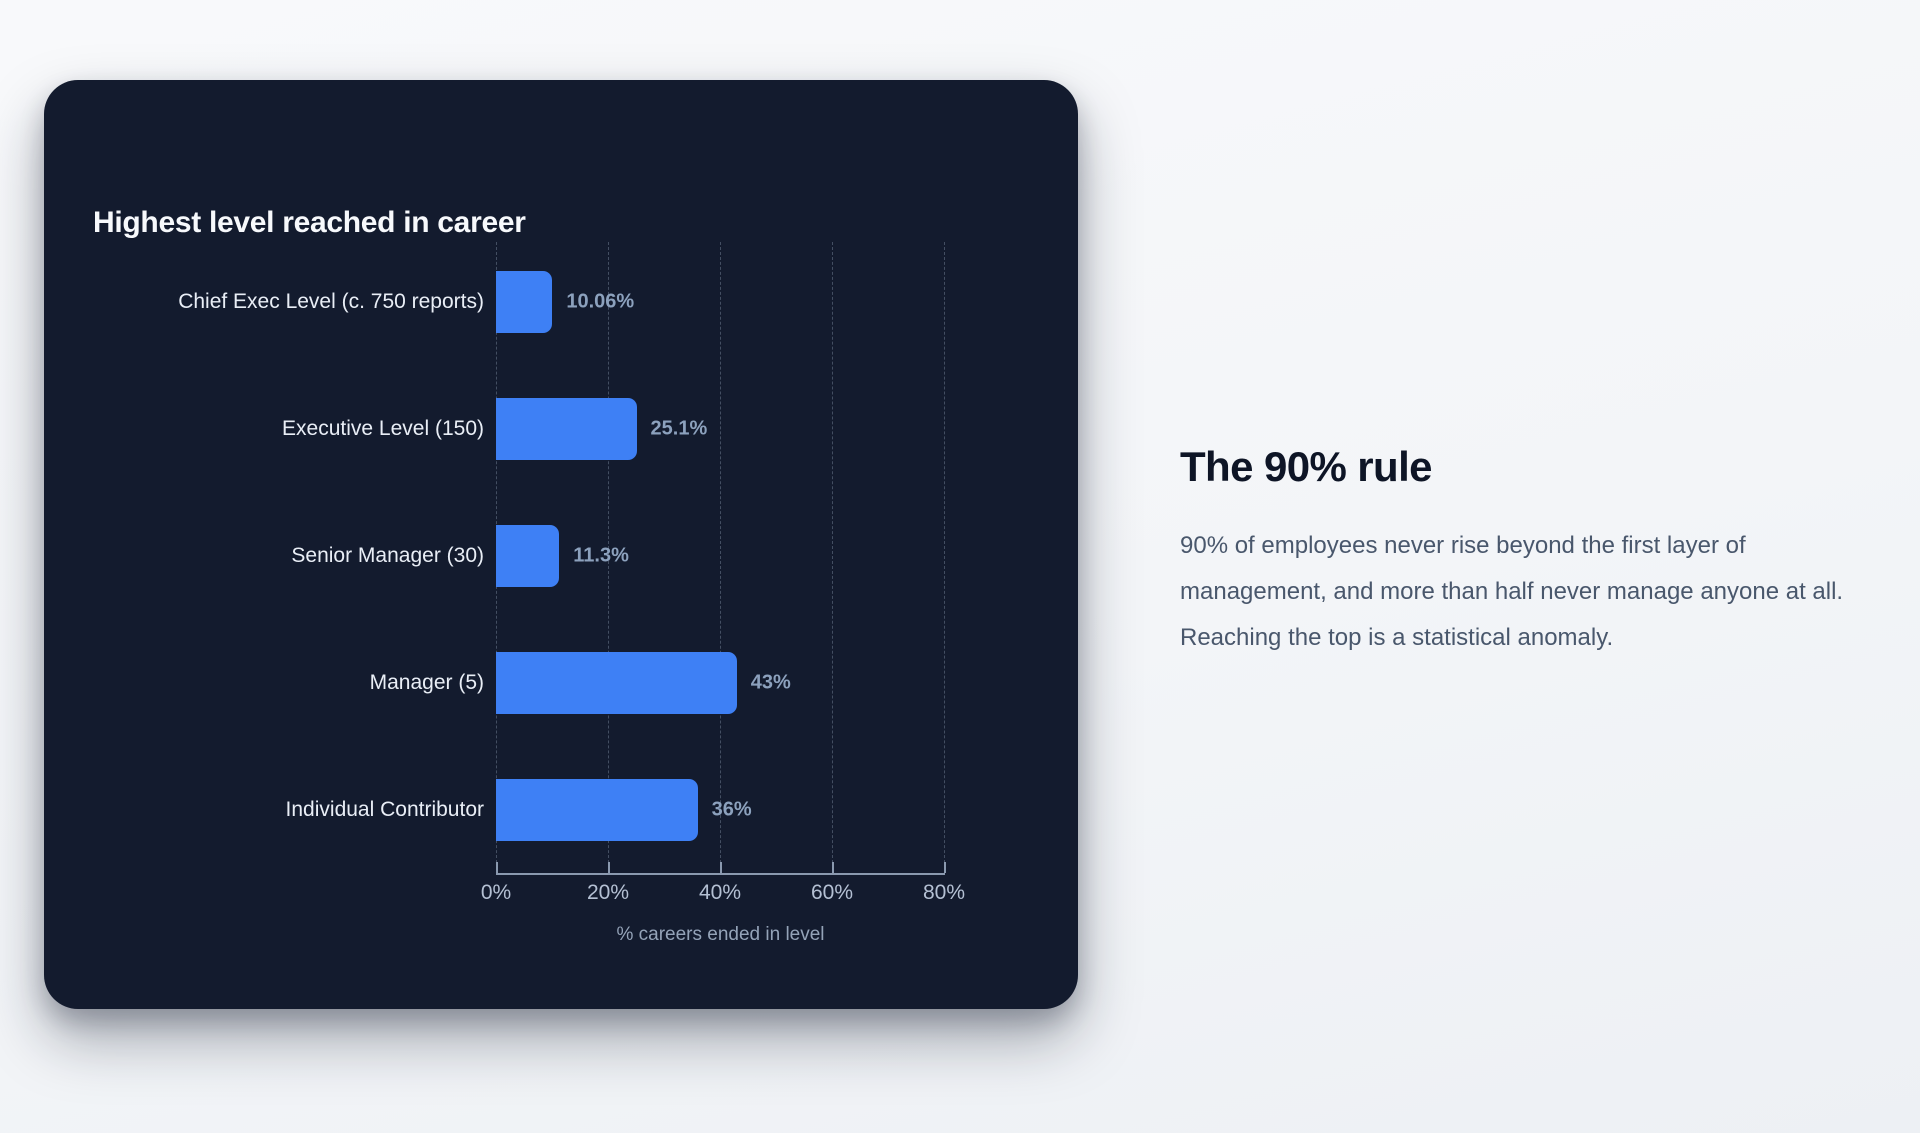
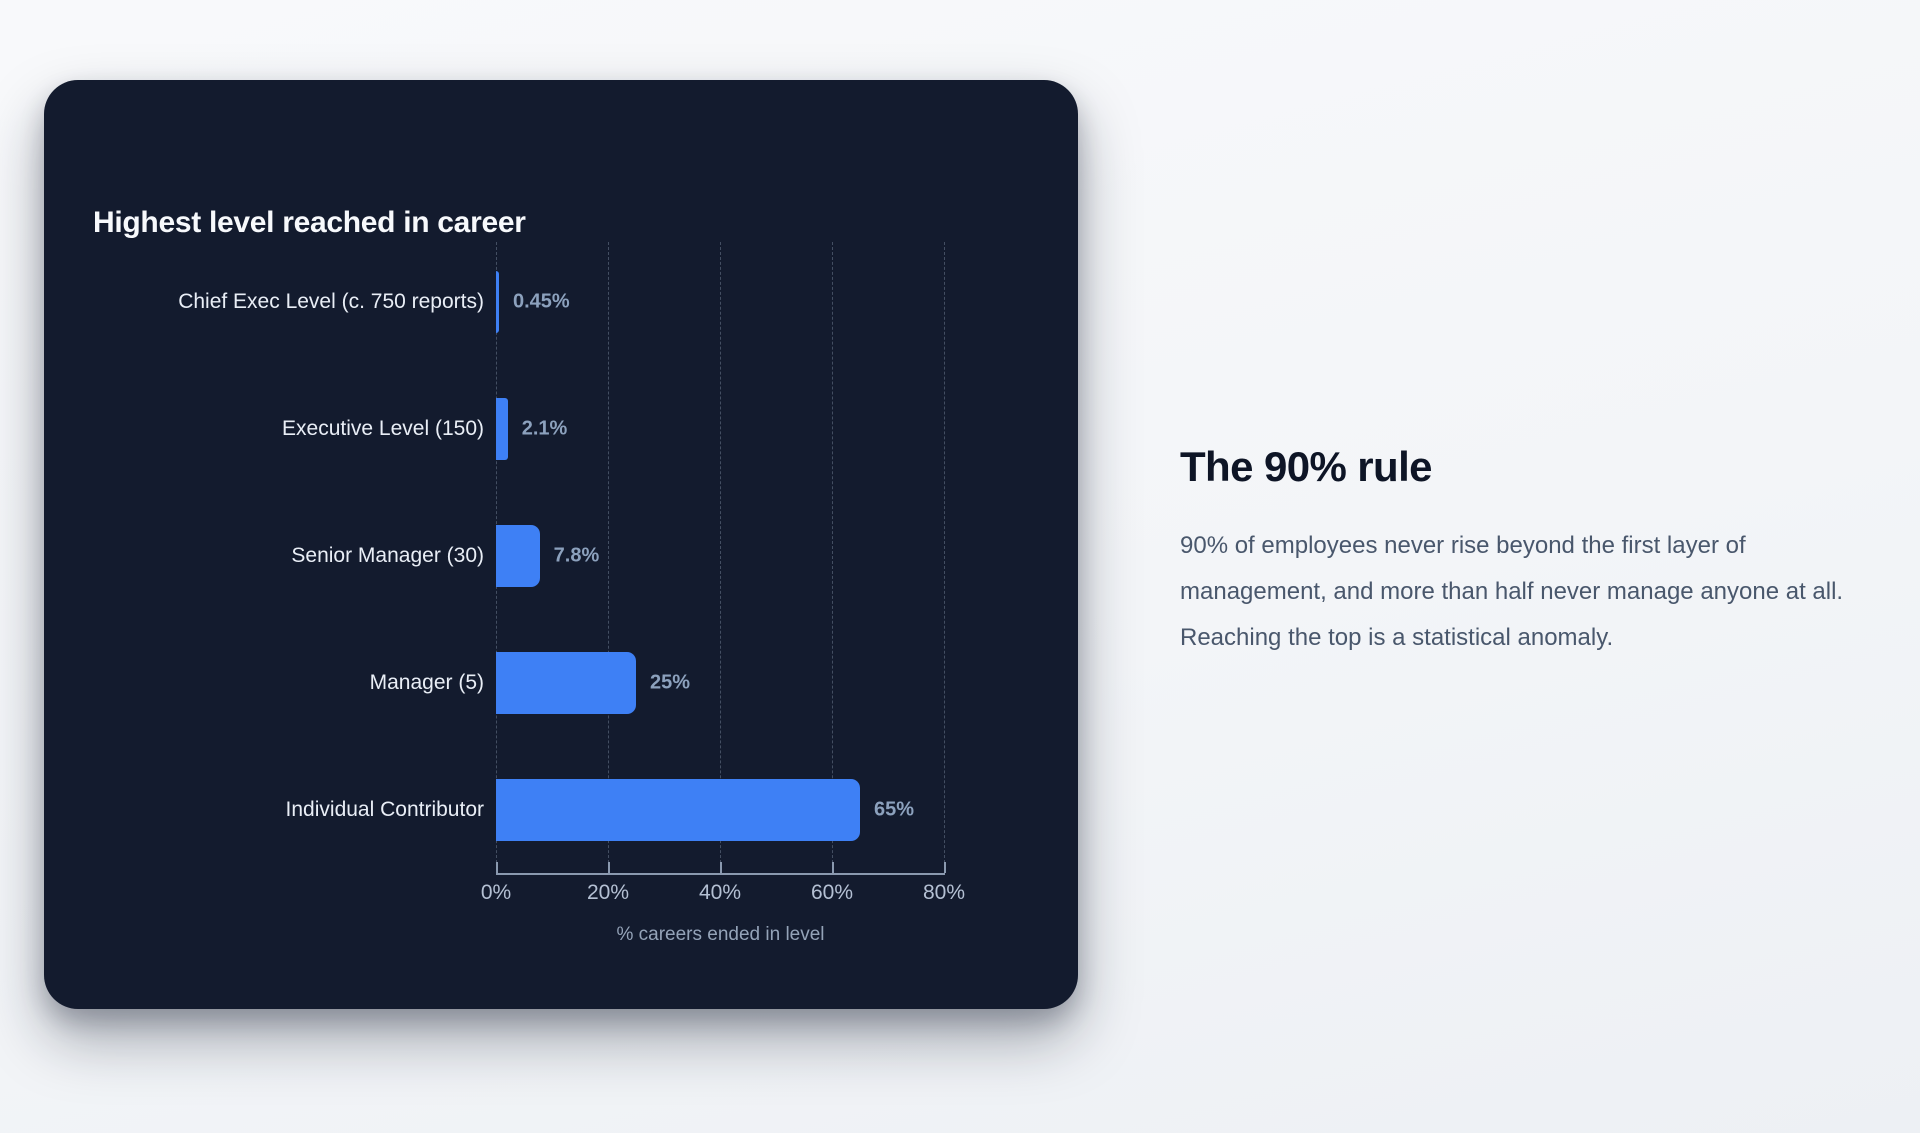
Chief Exec Level (c. 750 reports): 10.06% -> 0.45%
Executive Level (150): 25.1% -> 2.1%
Senior Manager (30): 11.3% -> 7.8%
Manager (5): 43% -> 25%
Individual Contributor: 36% -> 65%
